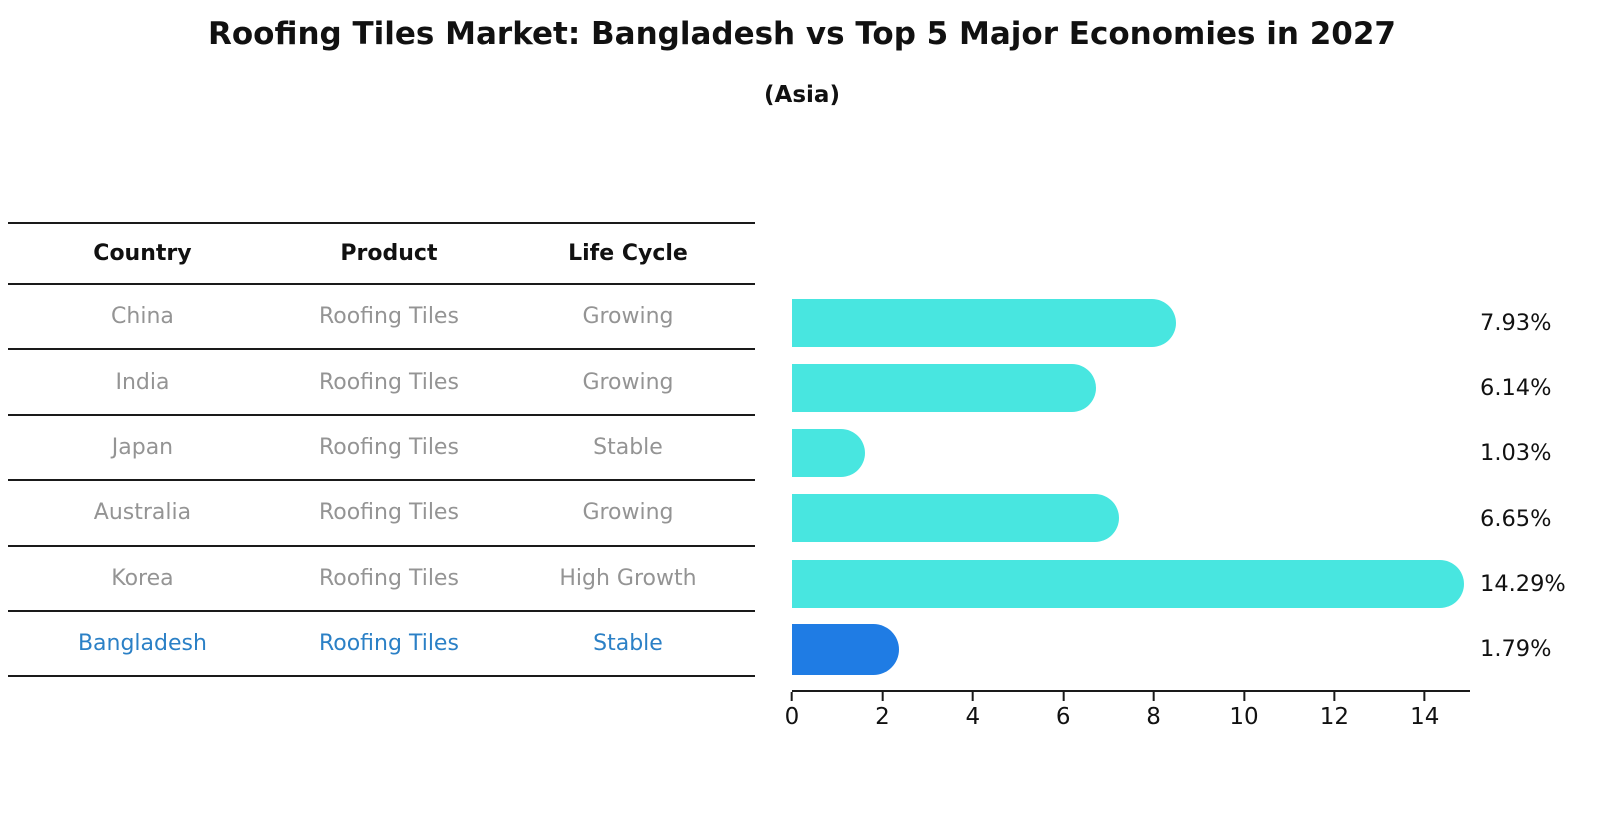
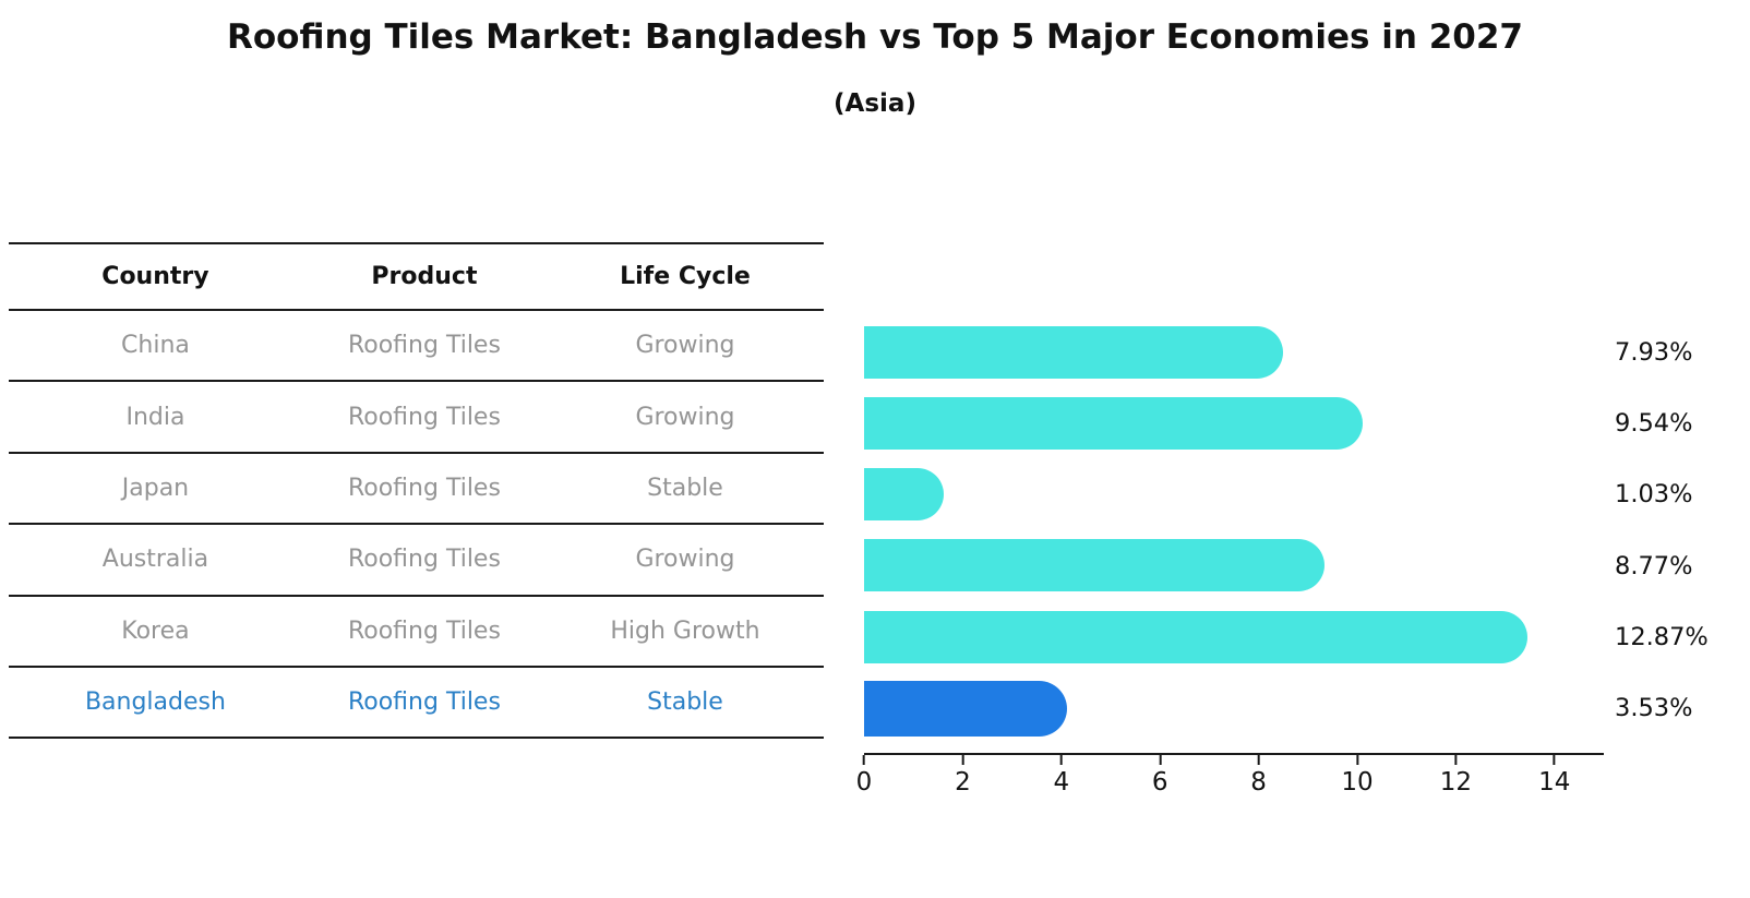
India: 6.14% -> 9.54%
Australia: 6.65% -> 8.77%
Korea: 14.29% -> 12.87%
Bangladesh: 1.79% -> 3.53%
